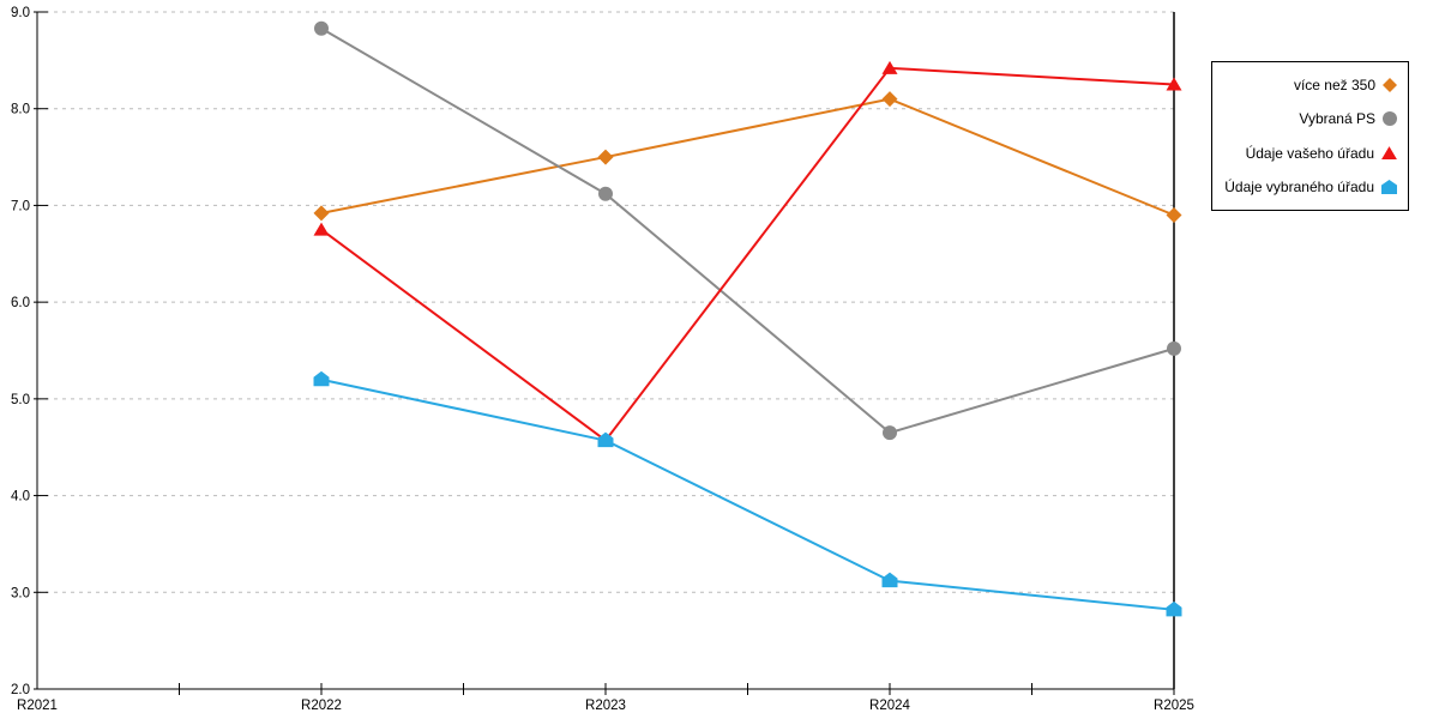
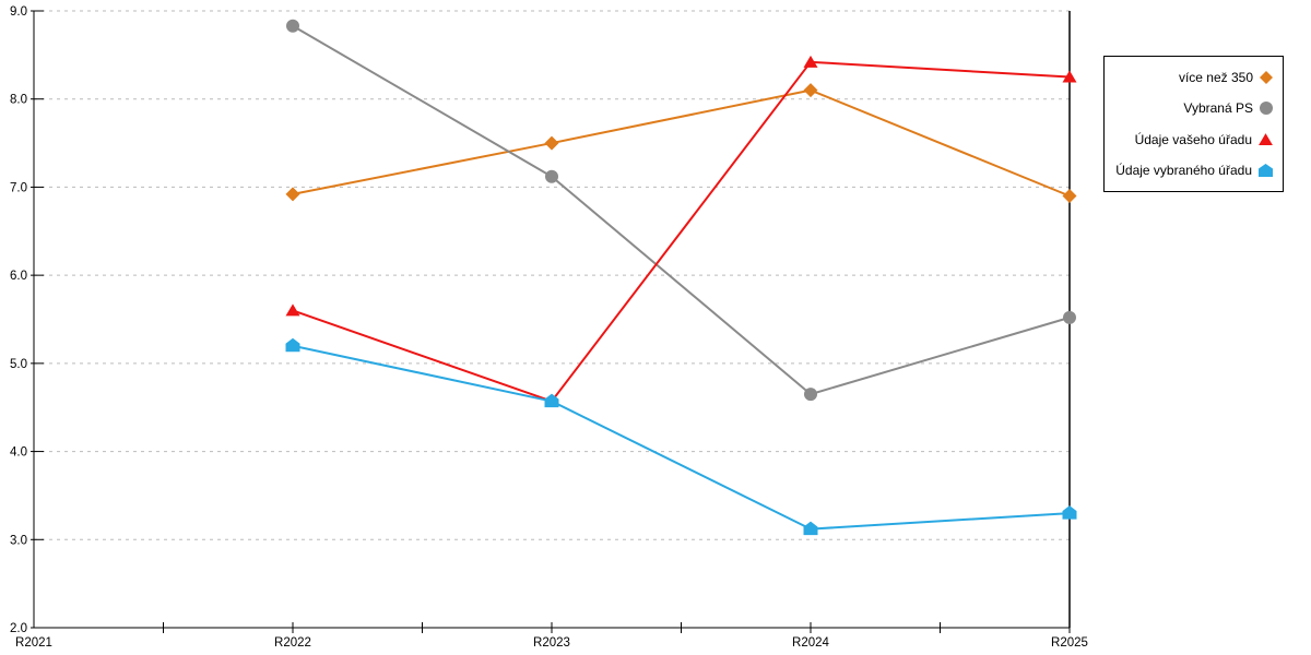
Údaje vašeho úřadu/R2022: 6.8 -> 5.6
Údaje vybraného úřadu/R2025: 2.8 -> 3.3
